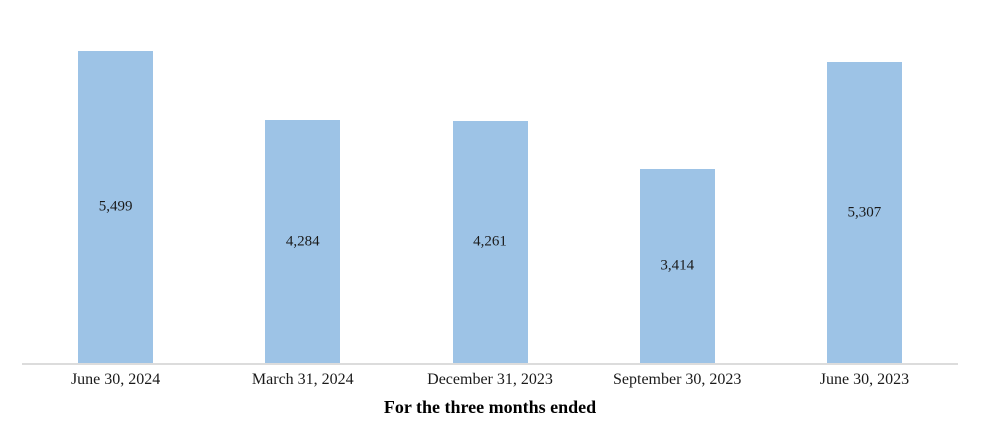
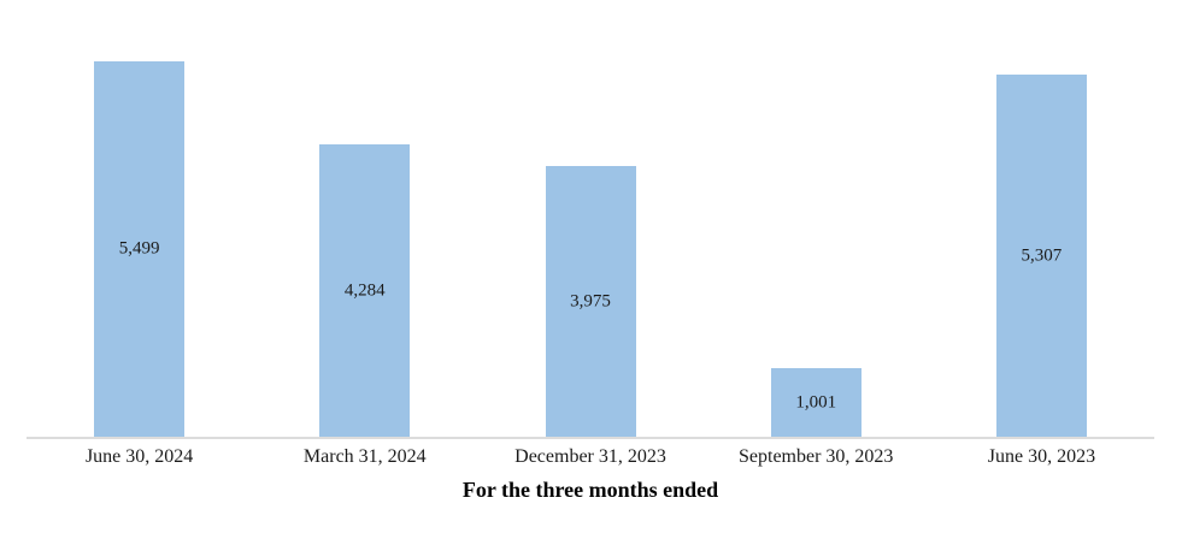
December 31, 2023: 4,261 -> 3,975
September 30, 2023: 3,414 -> 1,001
